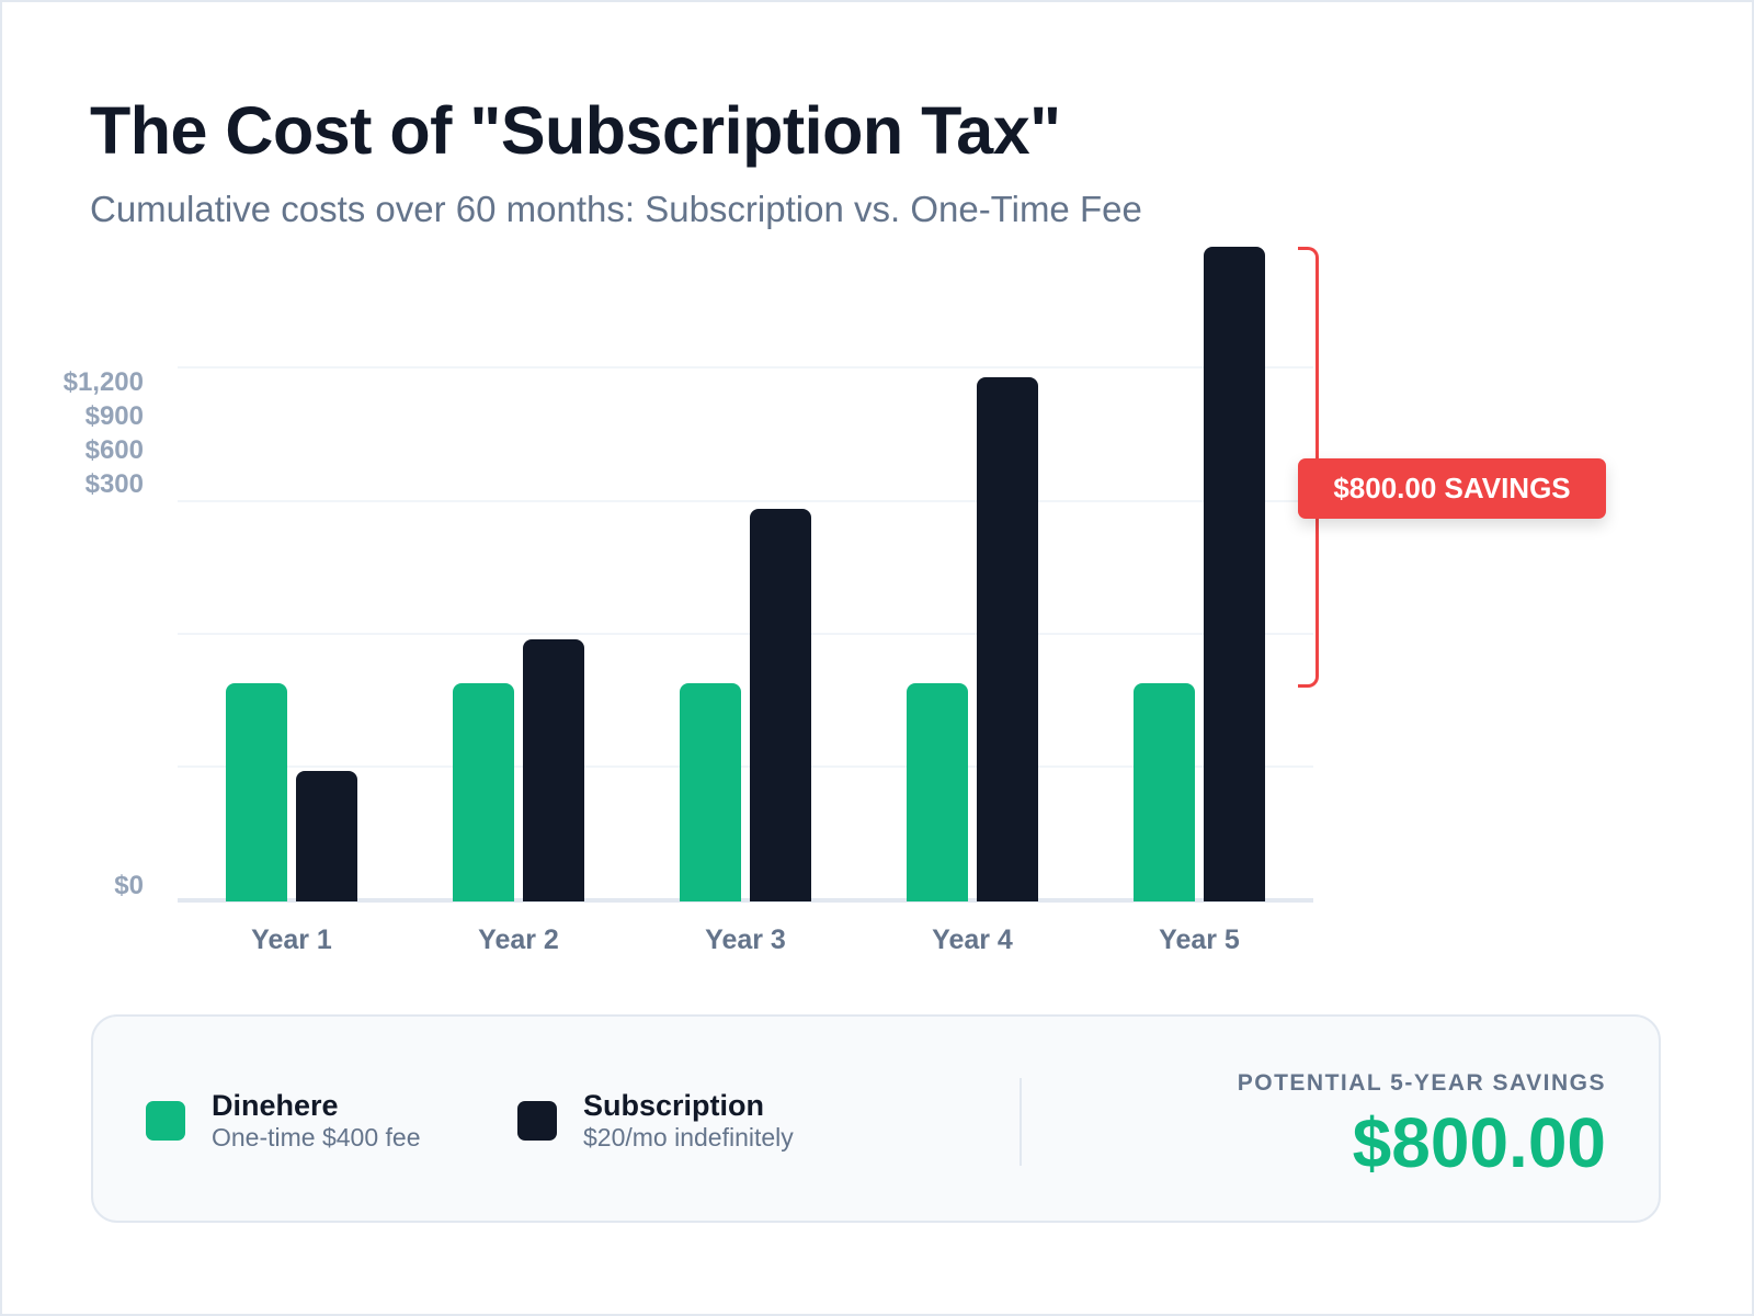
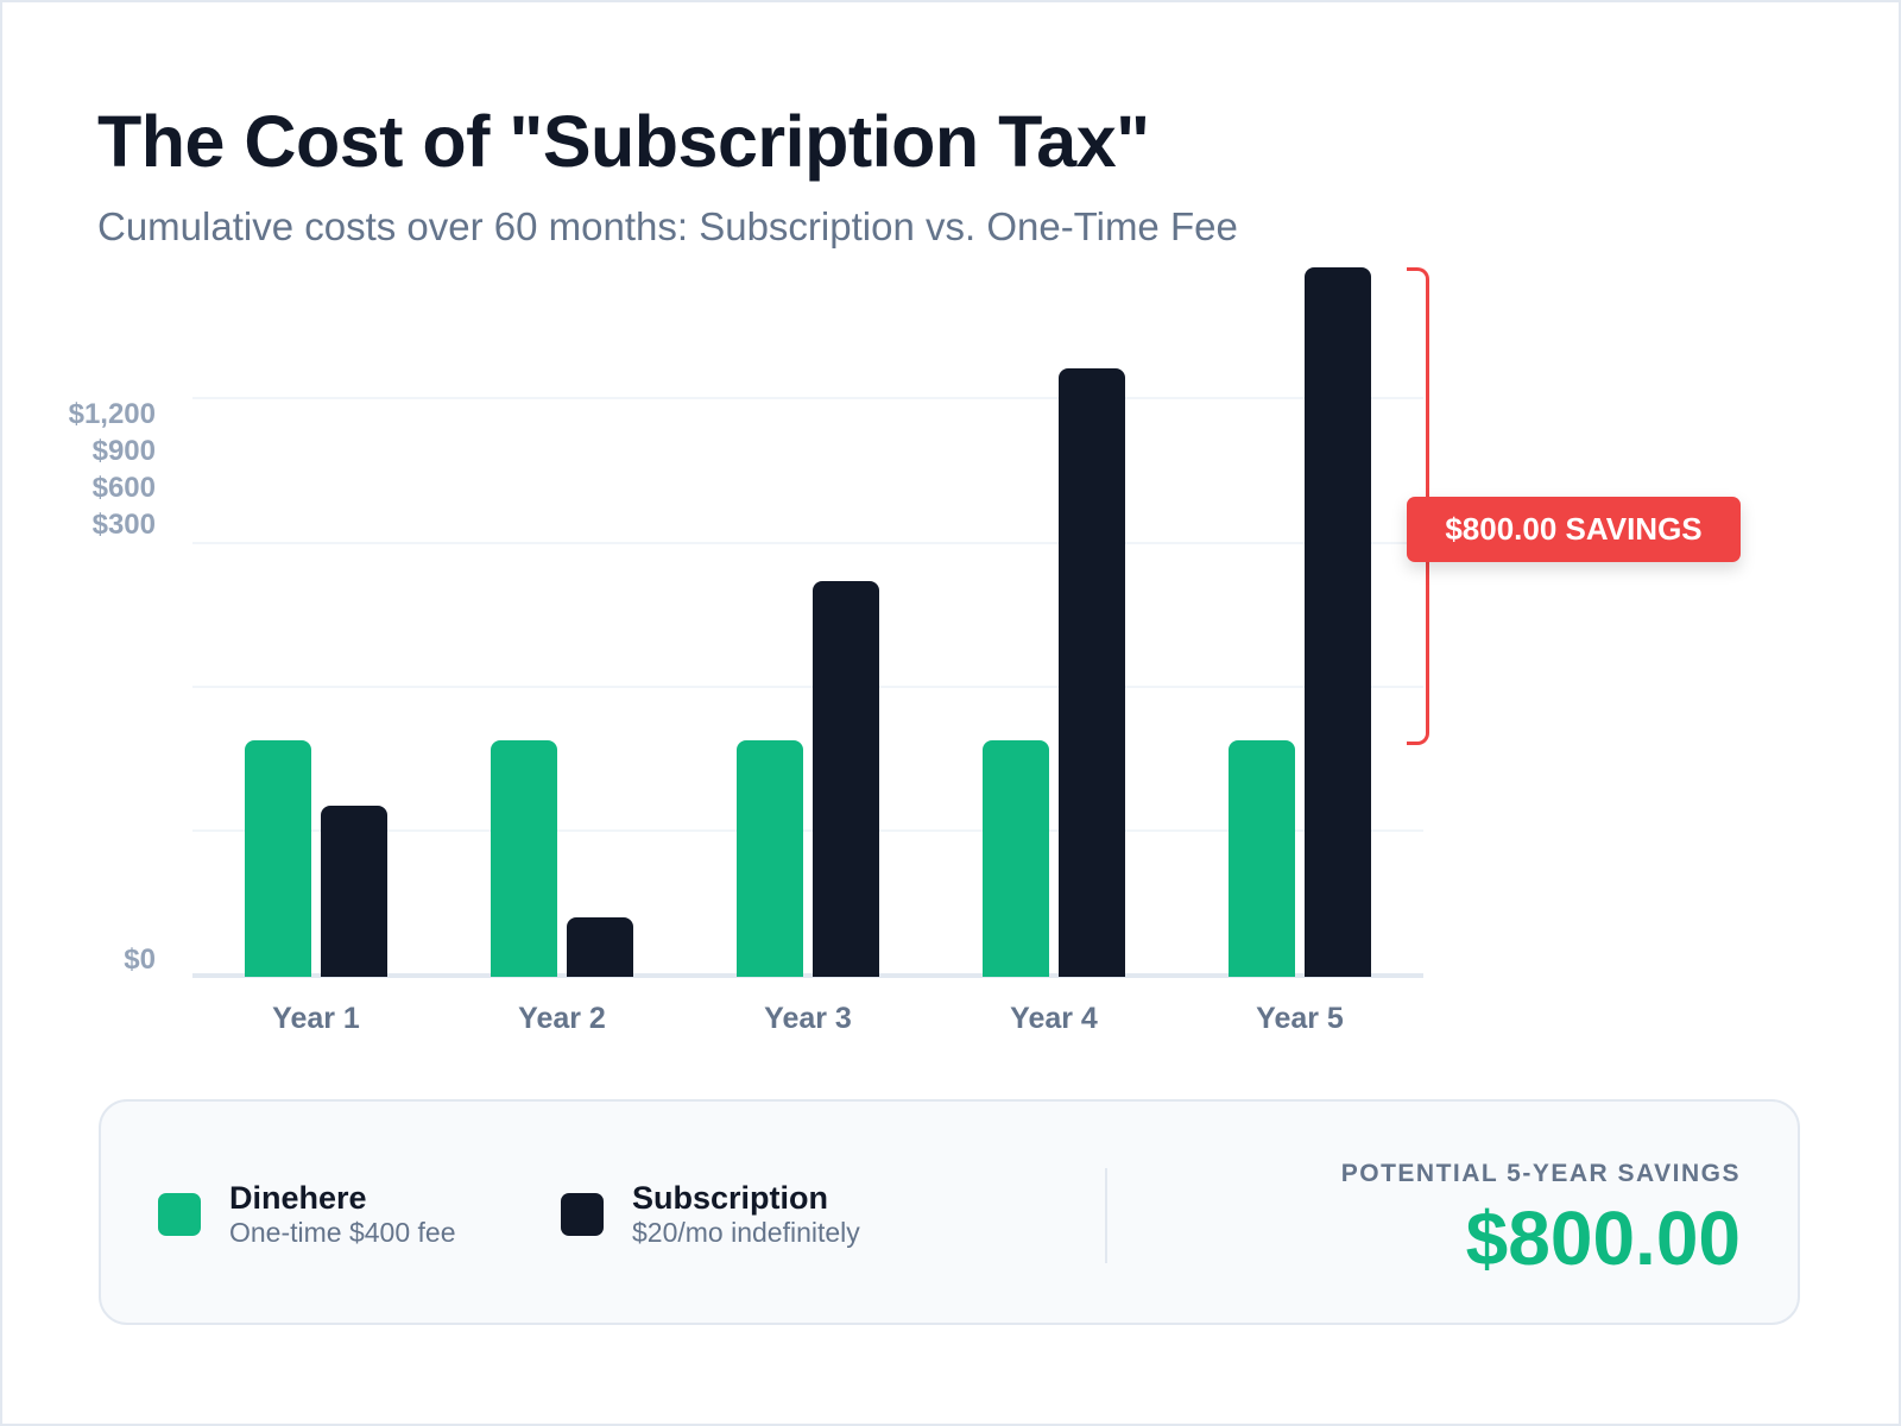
Subscription/Year 1: $240 -> $290
Subscription/Year 2: $480 -> $100
Subscription/Year 3: $720 -> $670
Subscription/Year 4: $960 -> $1030
